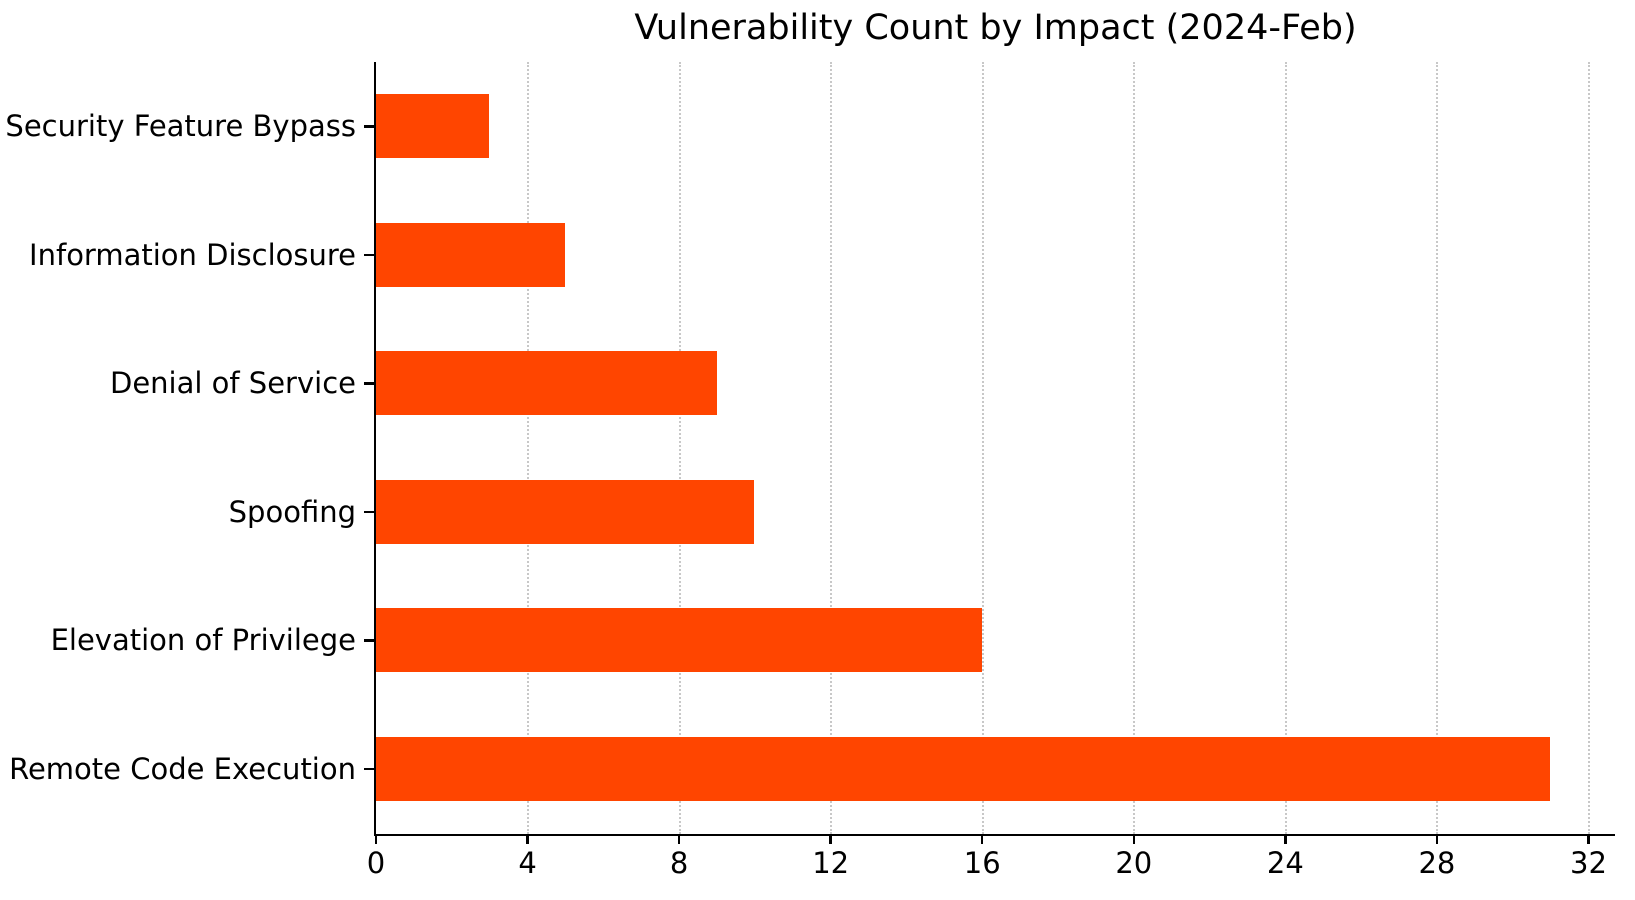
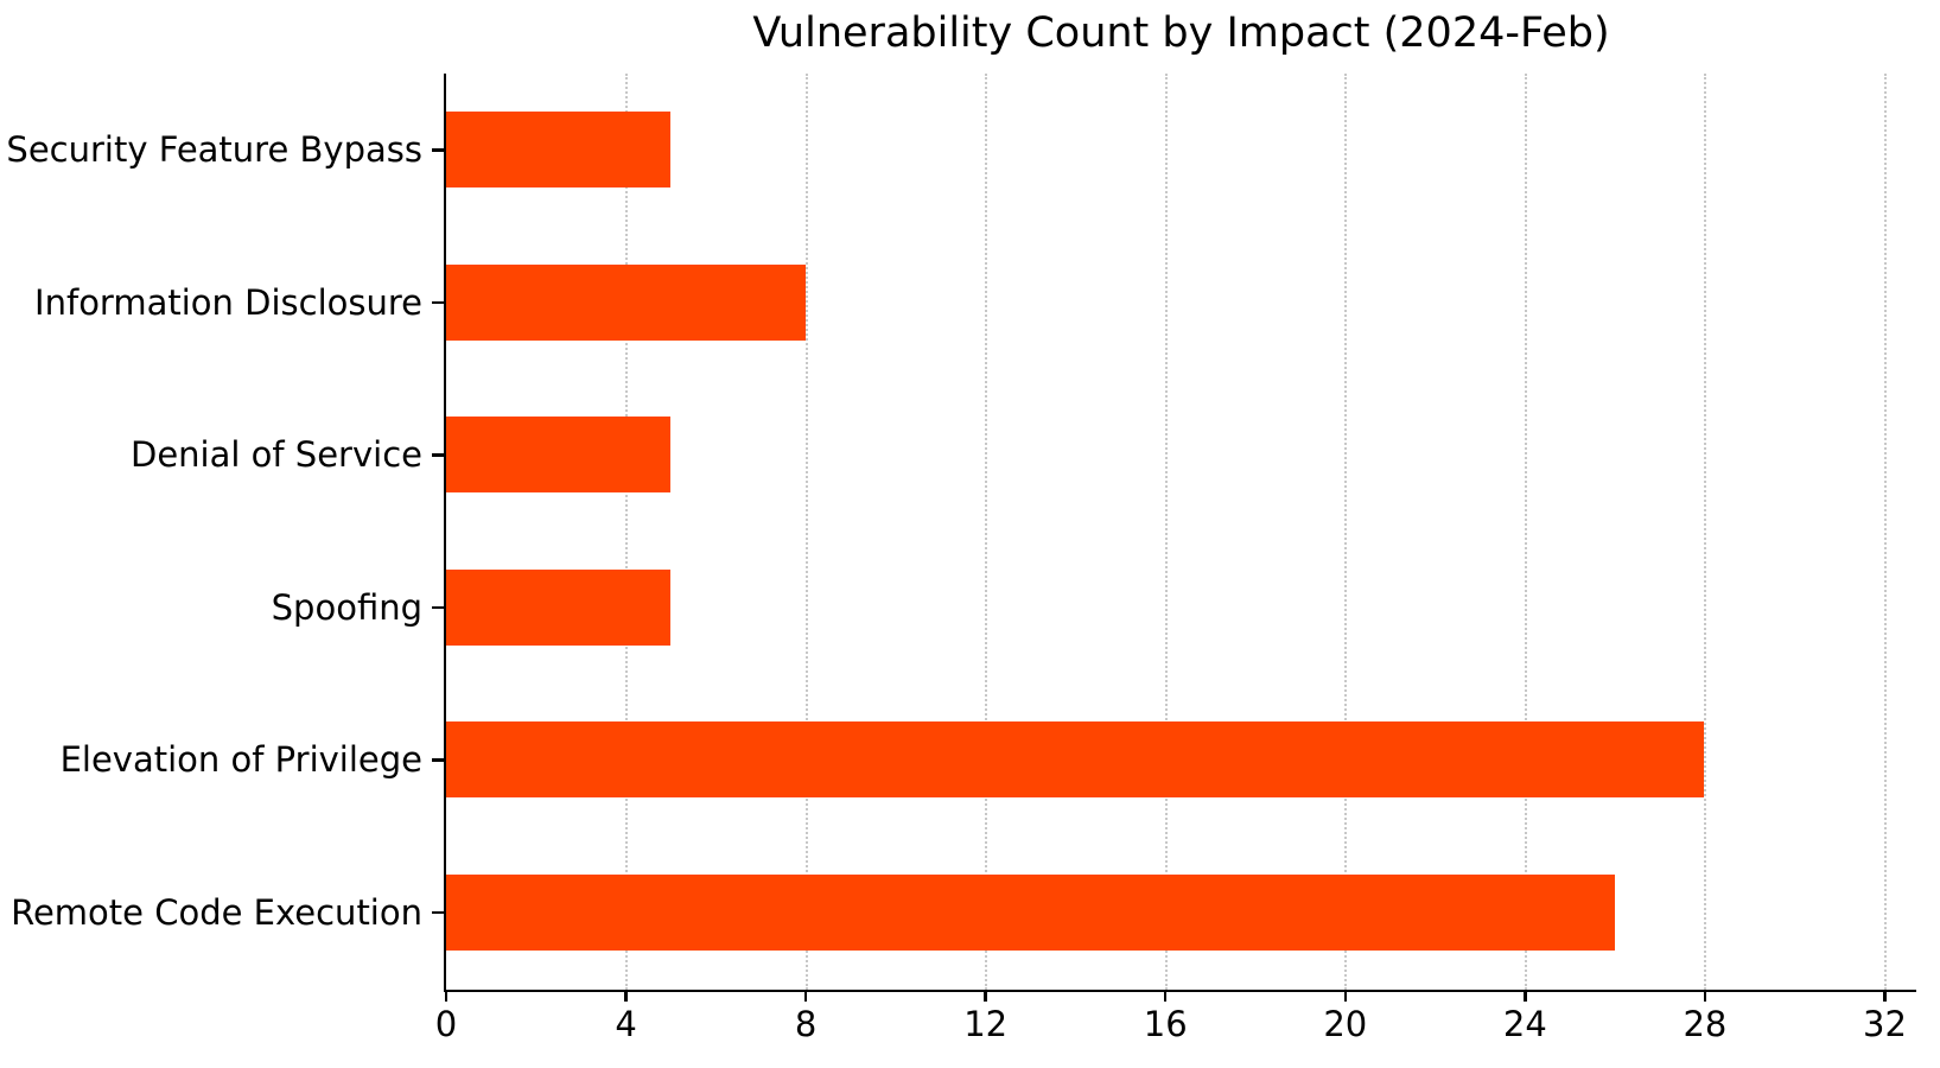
Security Feature Bypass: 3 -> 5
Information Disclosure: 5 -> 8
Denial of Service: 9 -> 5
Spoofing: 10 -> 5
Elevation of Privilege: 16 -> 28
Remote Code Execution: 31 -> 26
